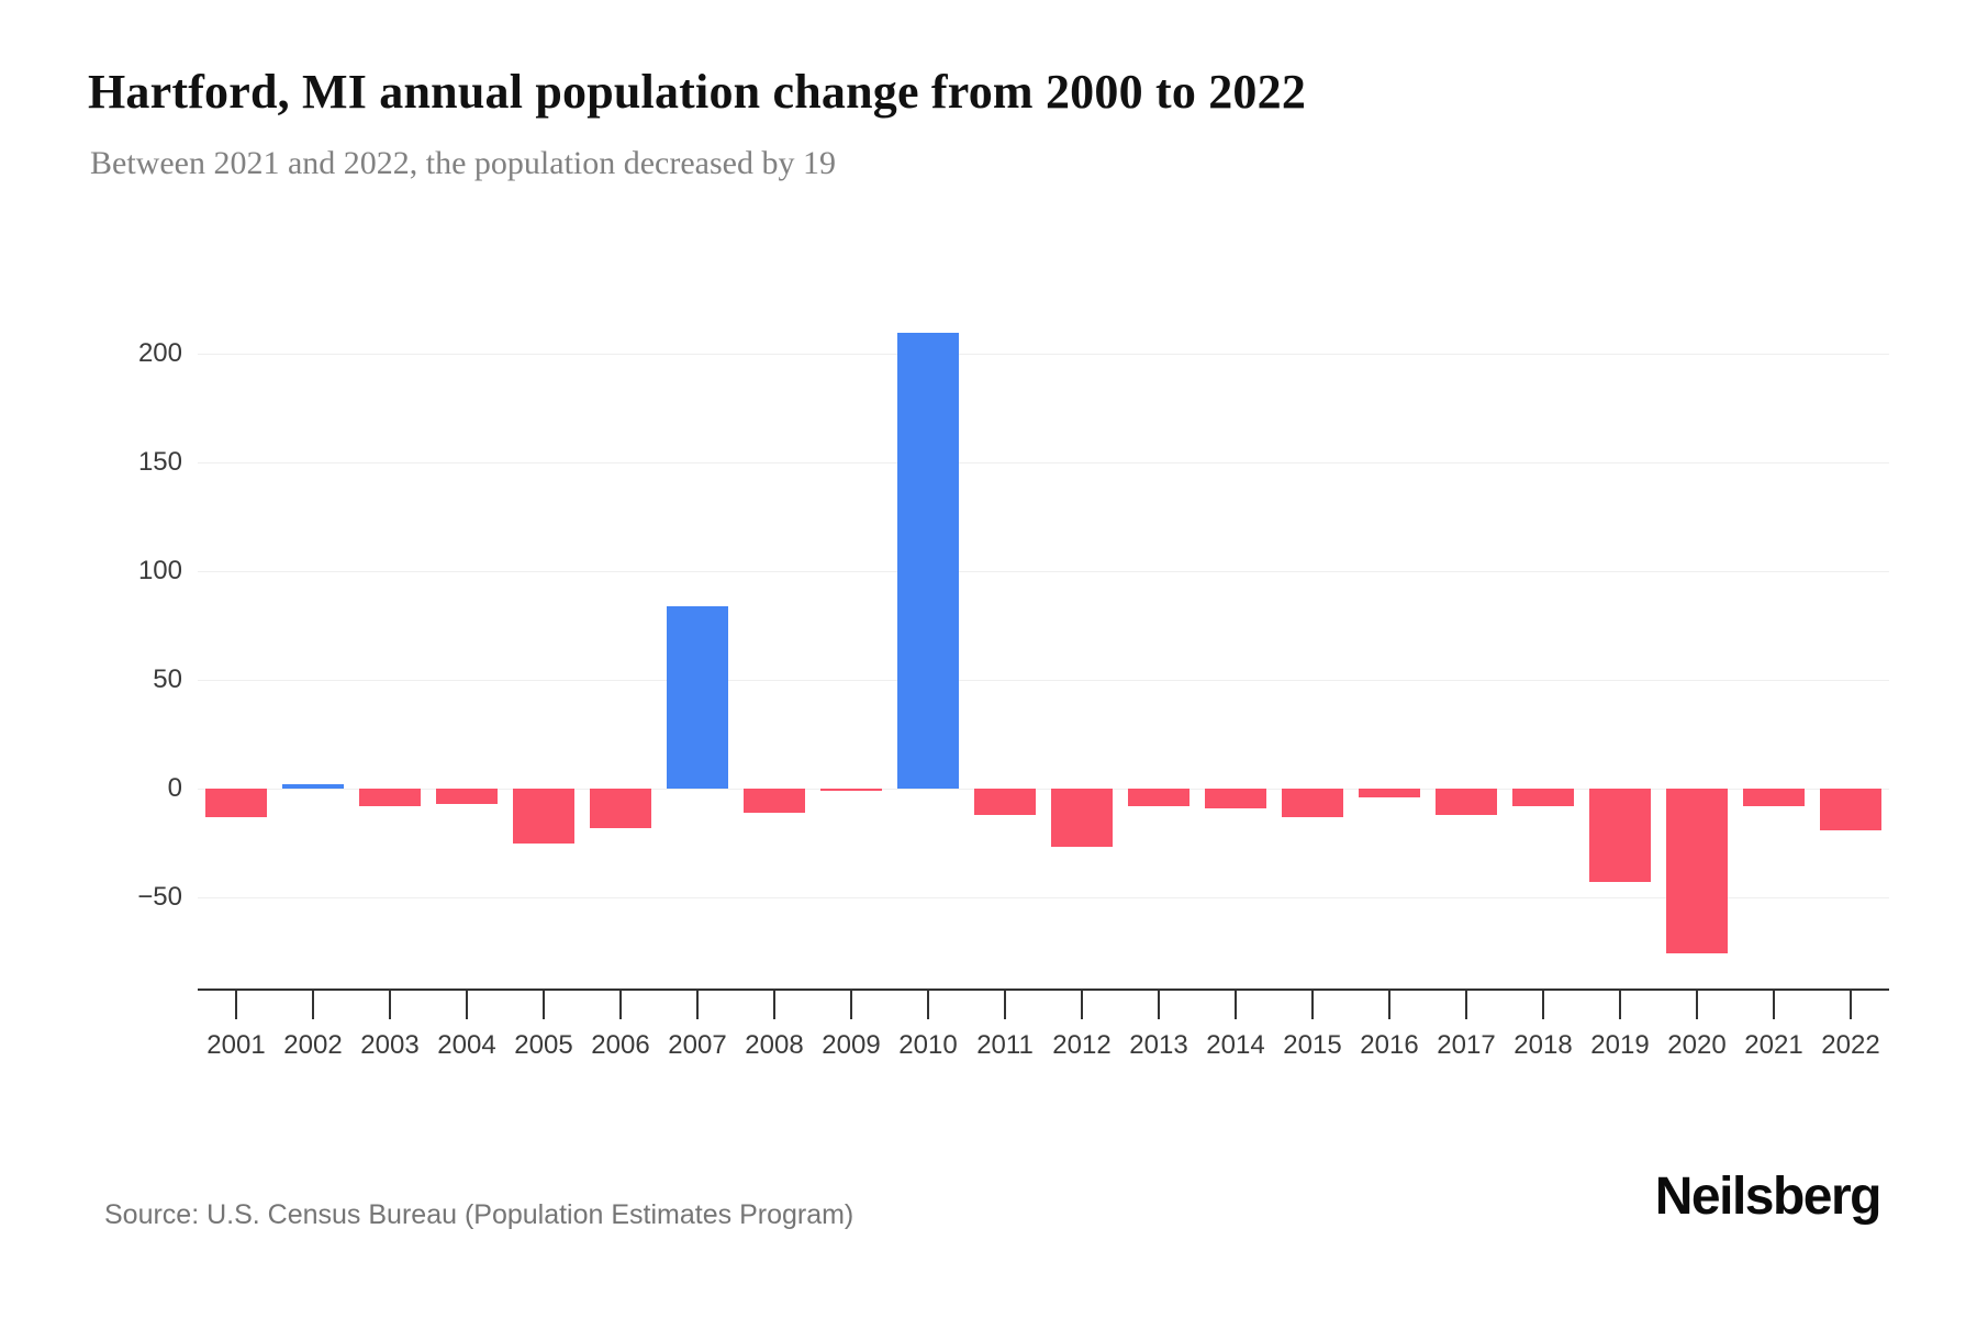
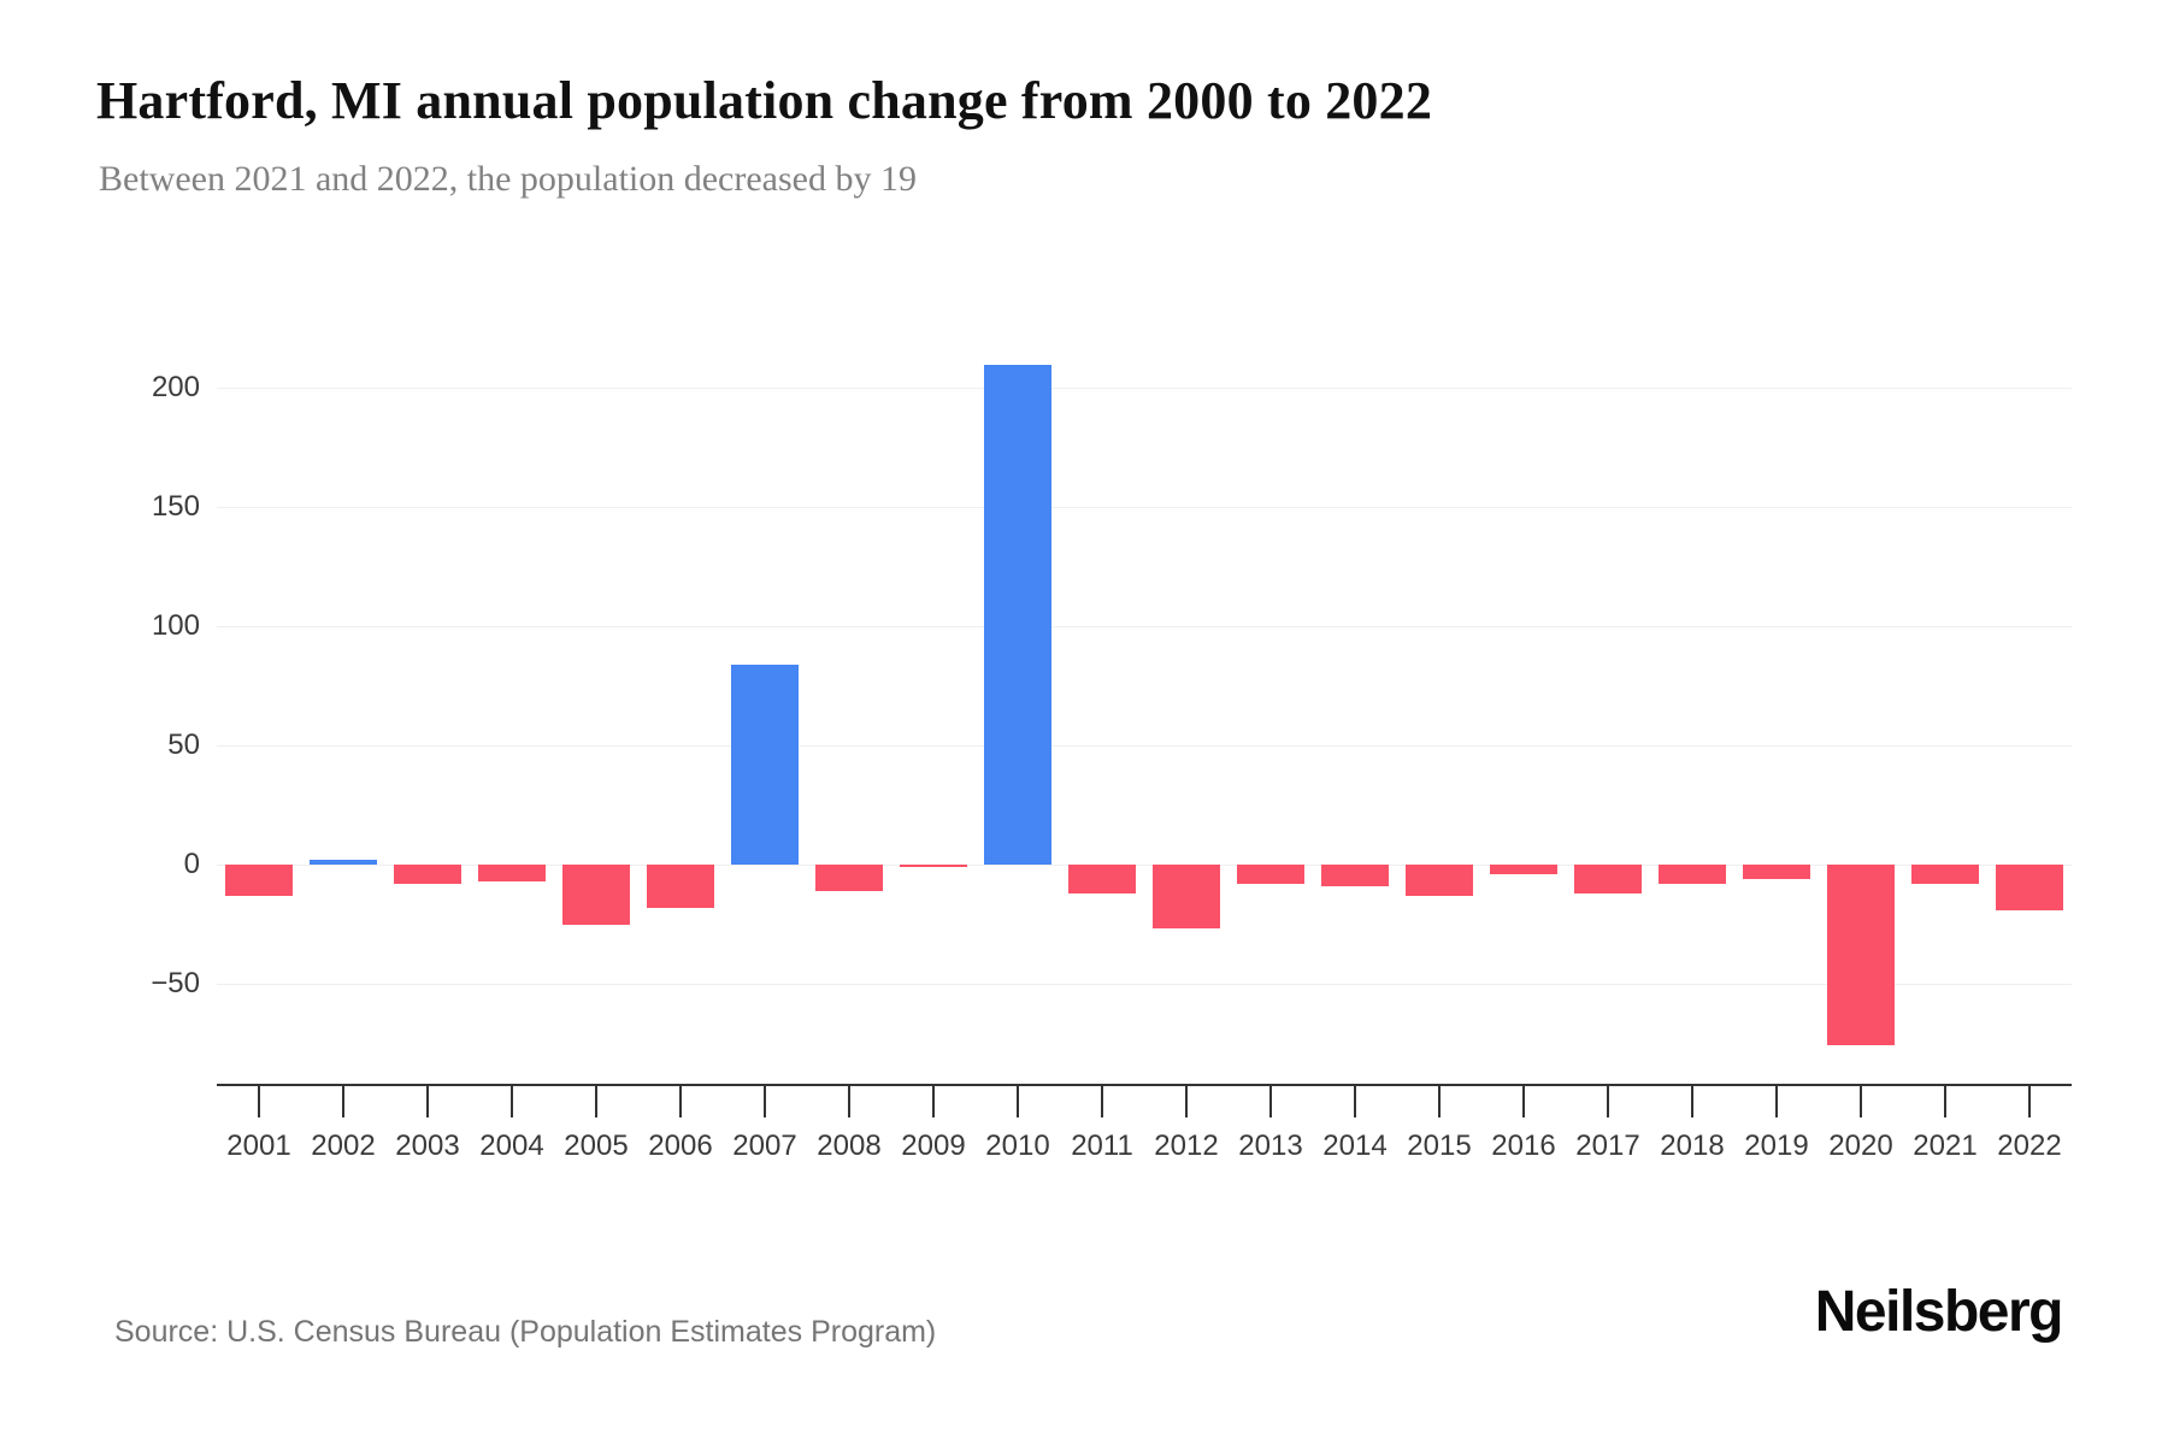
2019: -43 -> -6
